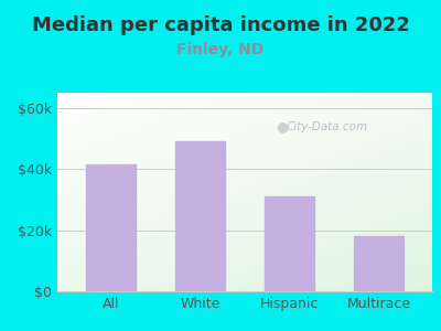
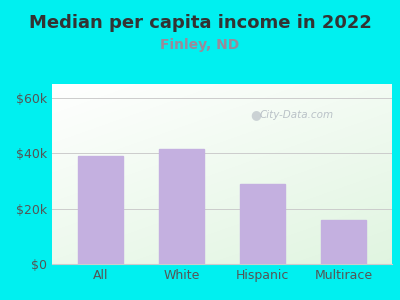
All: $41.5k -> $39.0k
White: $49.0k -> $41.5k
Hispanic: $31.0k -> $29.0k
Multirace: $18.0k -> $16.0k
